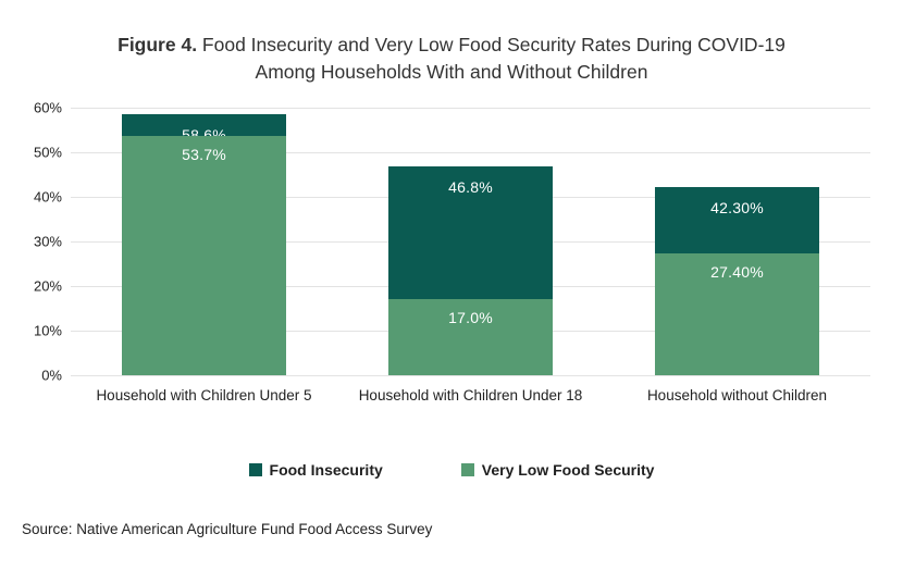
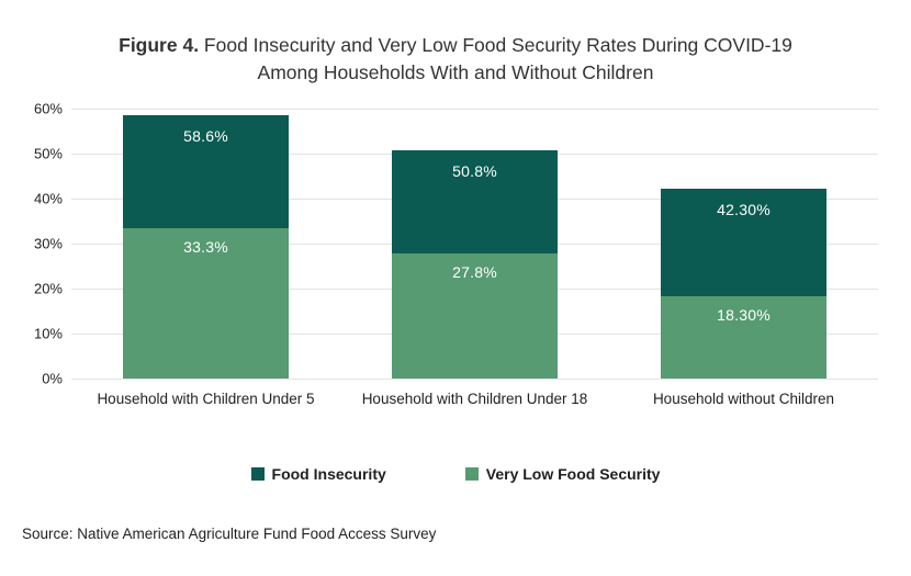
Very Low Food Security/Household with Children Under 5: 53.7% -> 33.3%
Food Insecurity/Household with Children Under 18: 46.8% -> 50.8%
Very Low Food Security/Household with Children Under 18: 17.0% -> 27.8%
Very Low Food Security/Household without Children: 27.40% -> 18.30%
